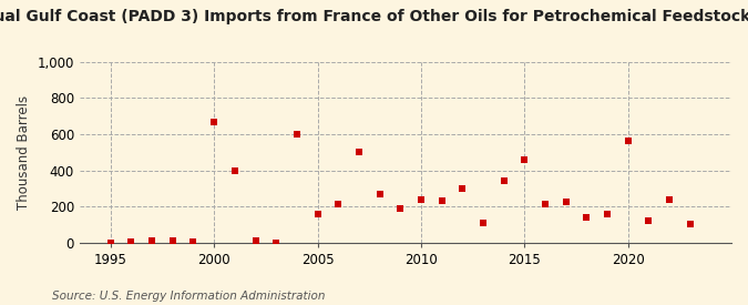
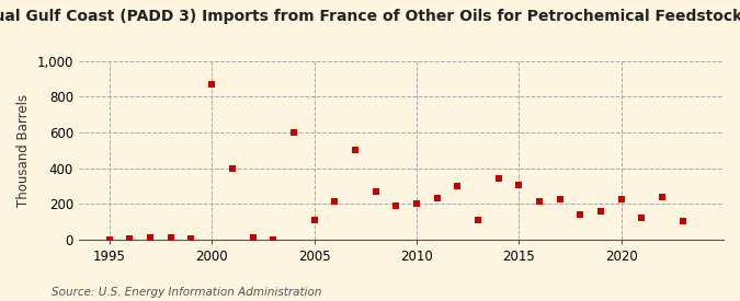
2000: 670 -> 870
2005: 160 -> 110
2010: 240 -> 200
2015: 460 -> 300
2020: 560 -> 220
